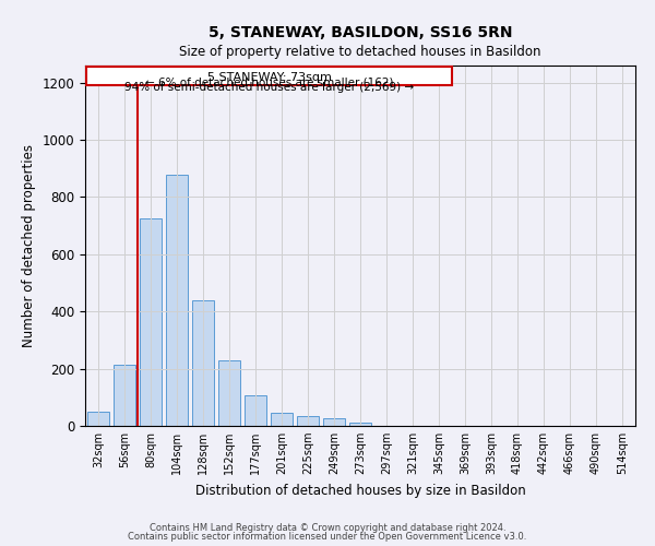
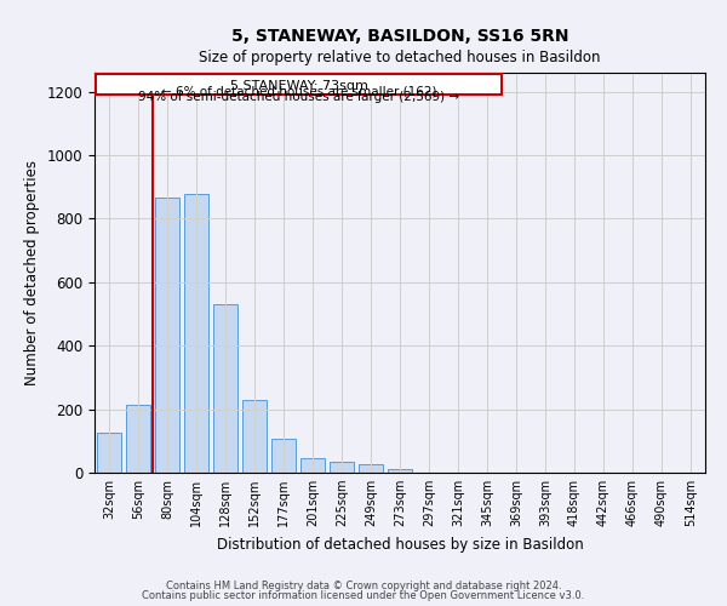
32sqm: 50 -> 125
80sqm: 725 -> 865
128sqm: 440 -> 530
